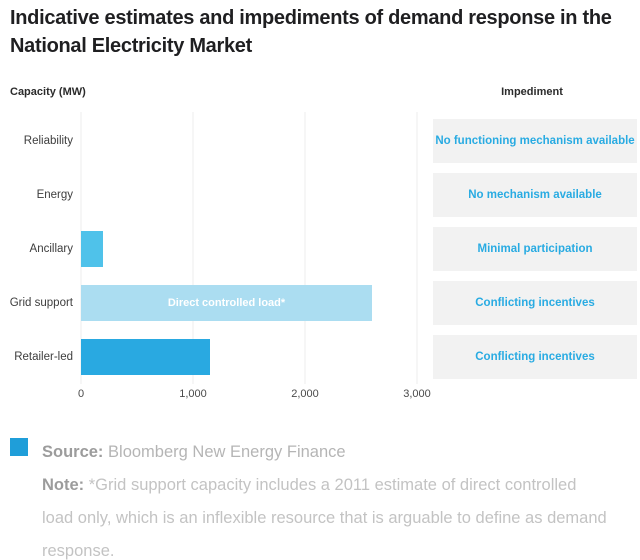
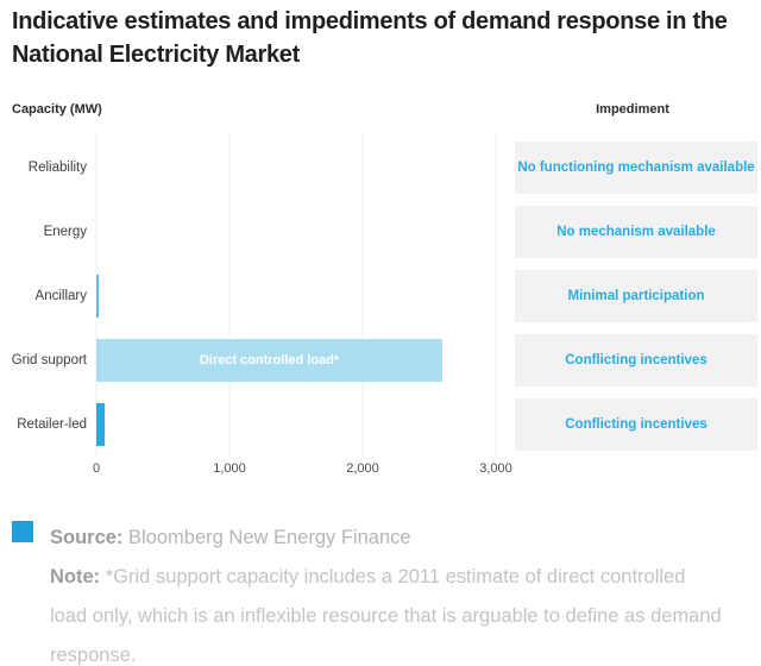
Ancillary: 200 -> 20
Retailer-led: 1150 -> 60
